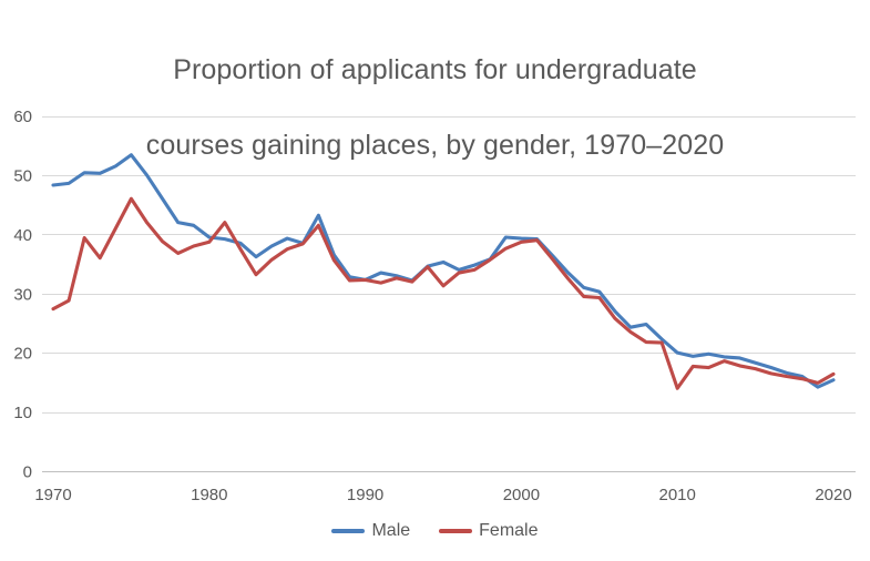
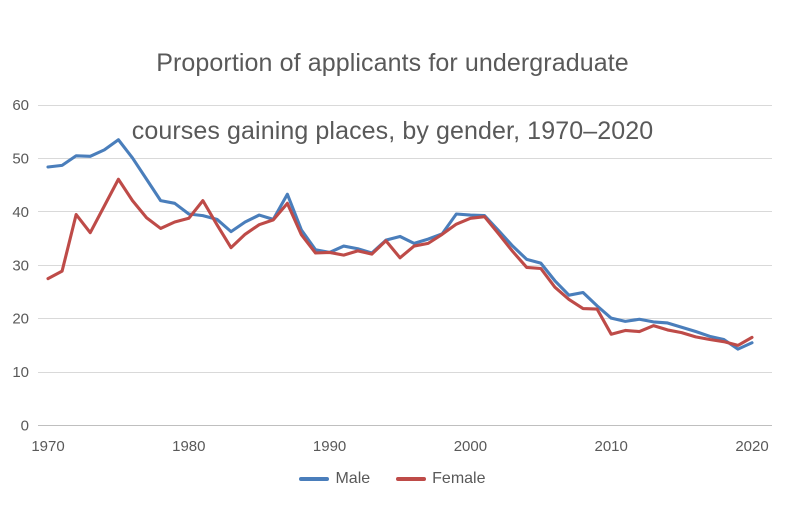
Female/2010: 14 -> 17
